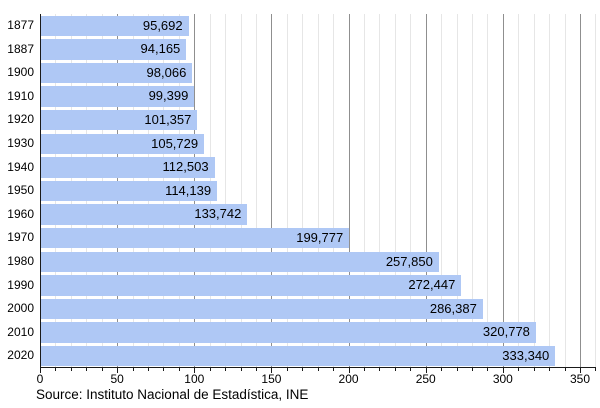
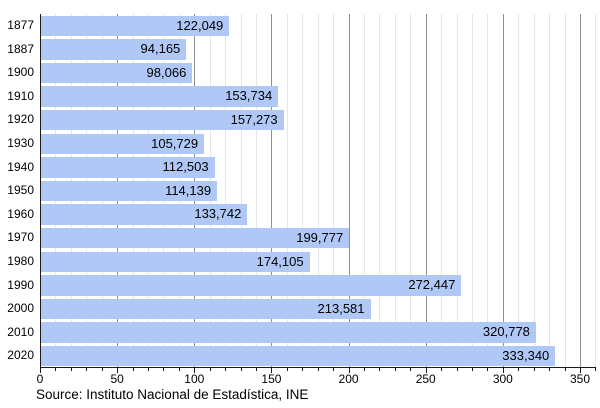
1877: 95,692 -> 122,049
1910: 99,399 -> 153,734
1920: 101,357 -> 157,273
1980: 257,850 -> 174,105
2000: 286,387 -> 213,581
